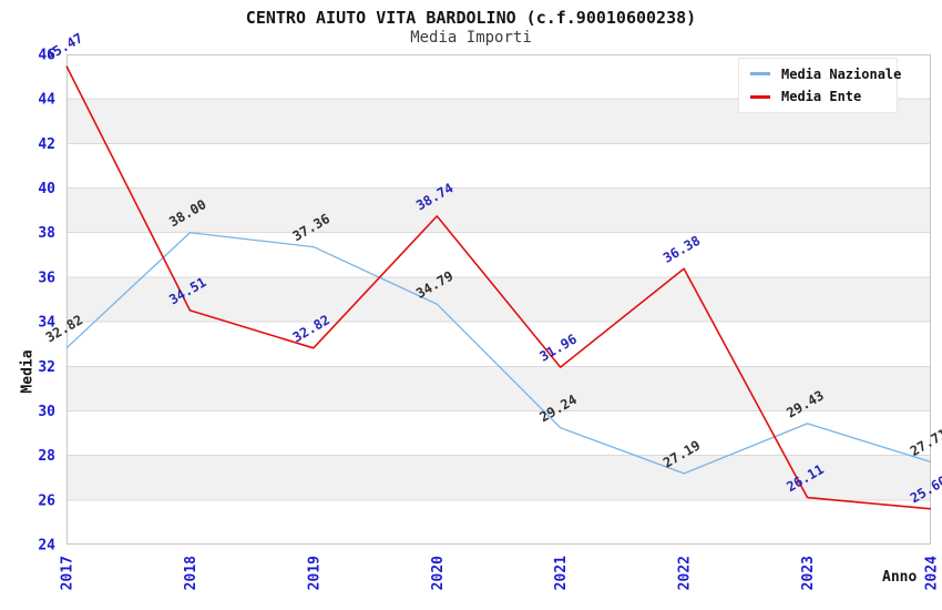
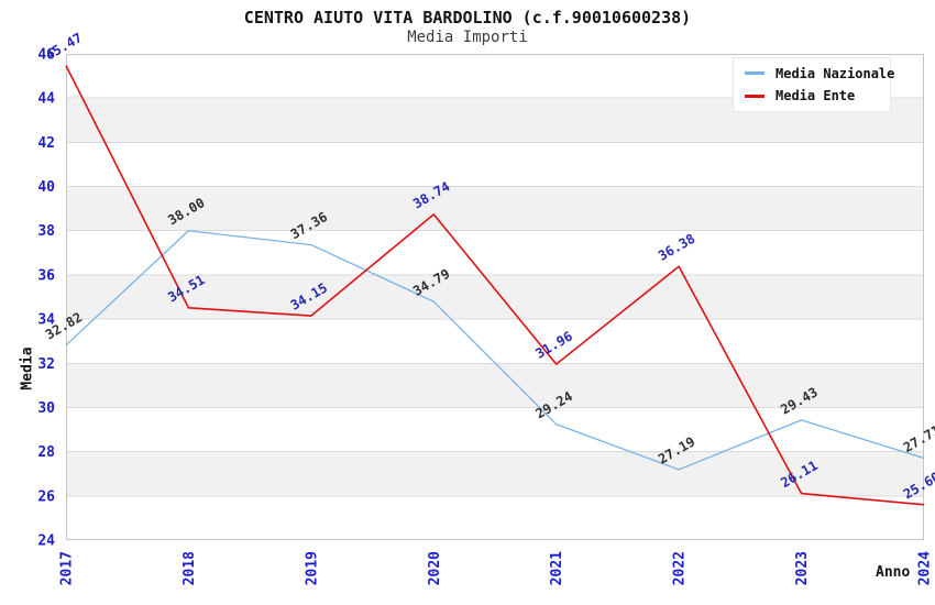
Media Ente/2019: 32.82 -> 34.15
